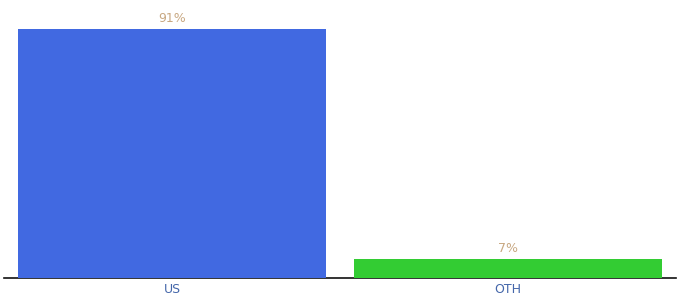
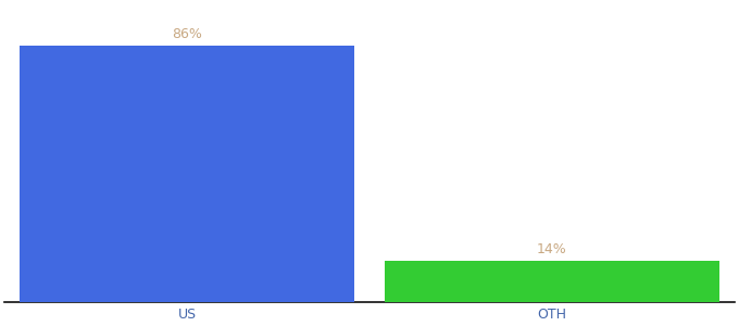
US: 91% -> 86%
OTH: 7% -> 14%
